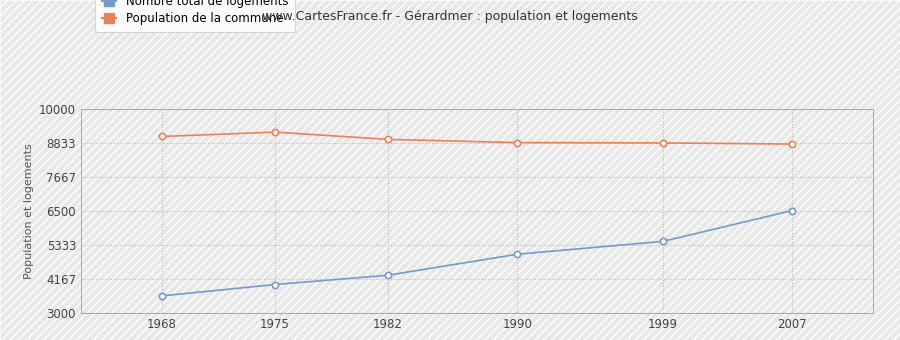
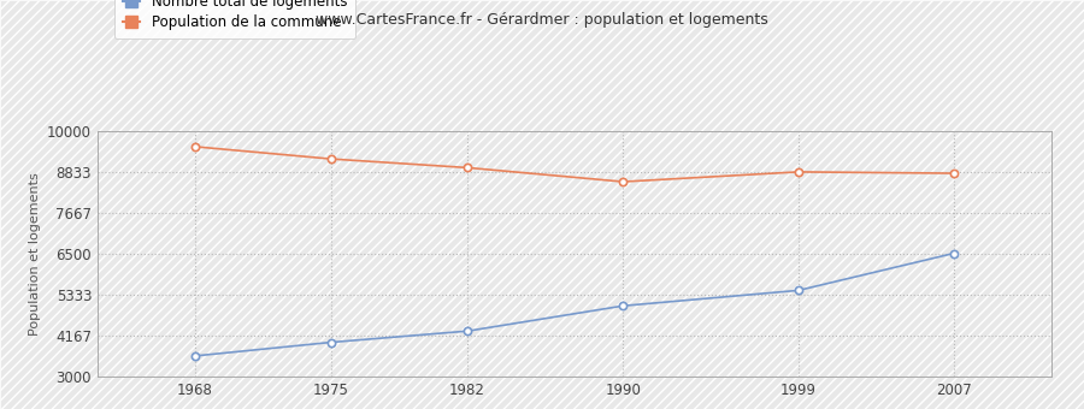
Population de la commune/1968: 9050 -> 9550
Population de la commune/1990: 8840 -> 8550
